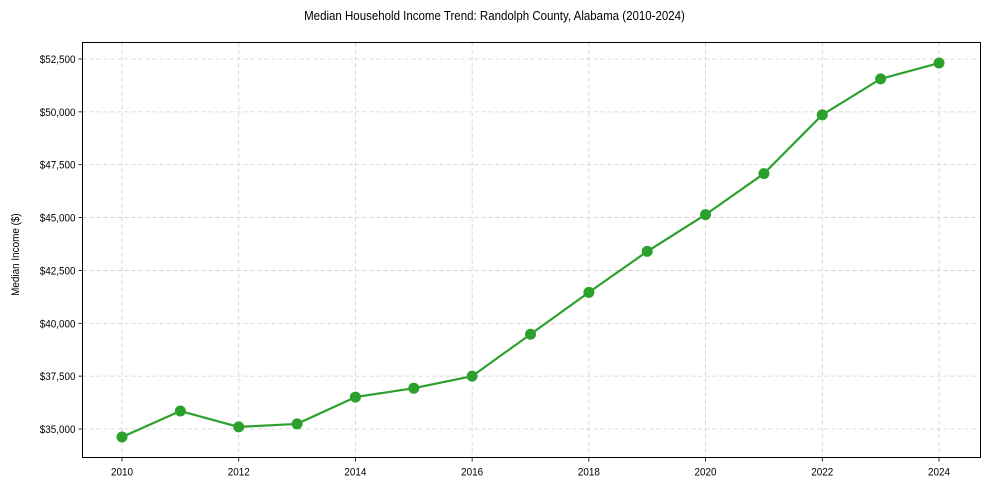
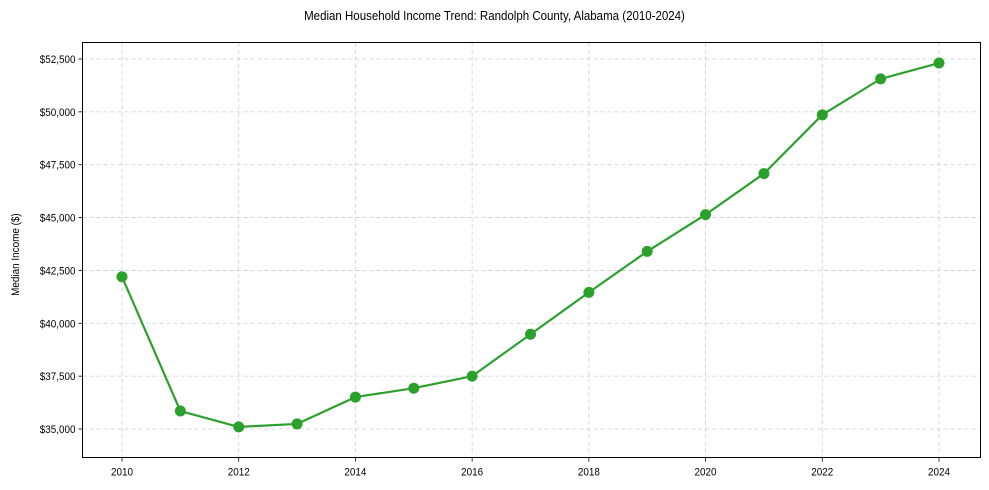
2010: $34600 -> $42200
